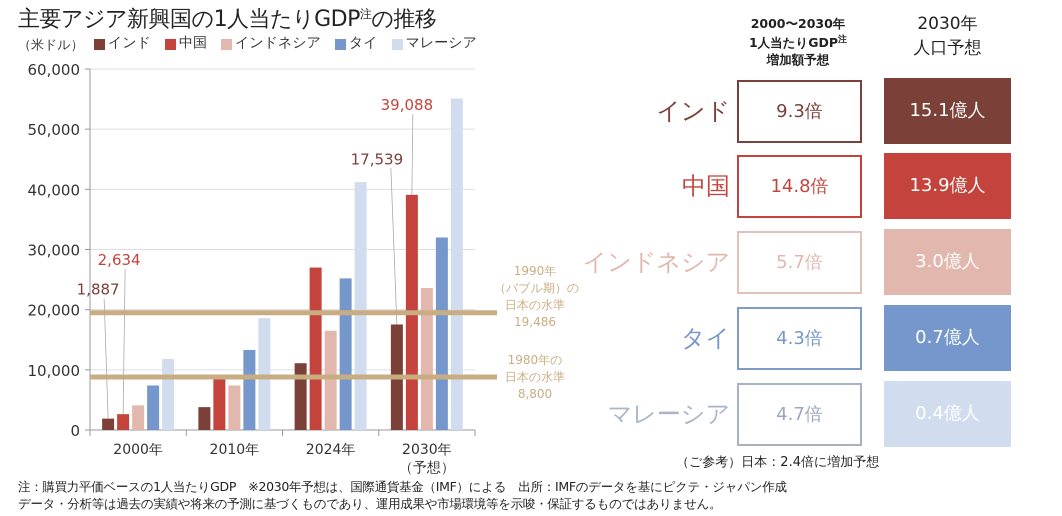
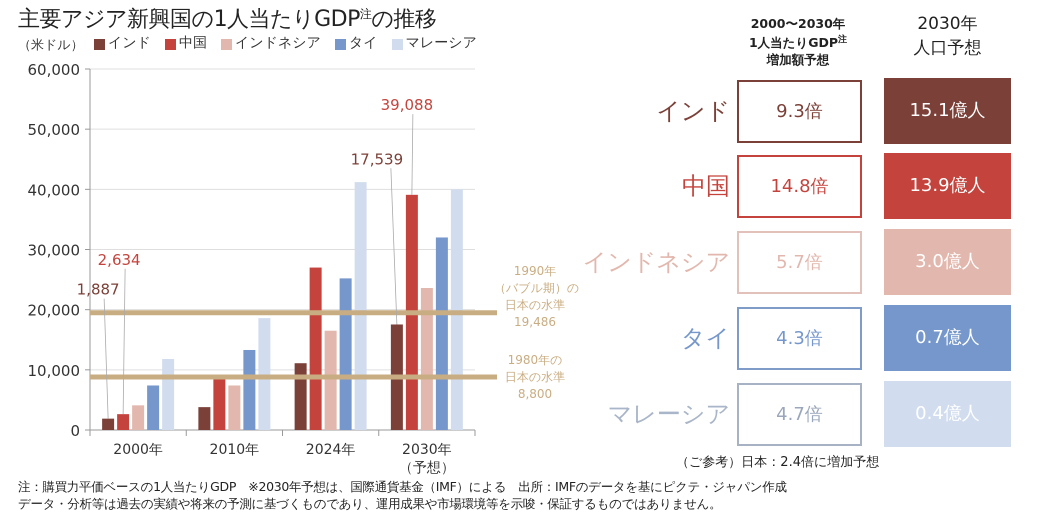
マレーシア/2030年: 55000 -> 40000
